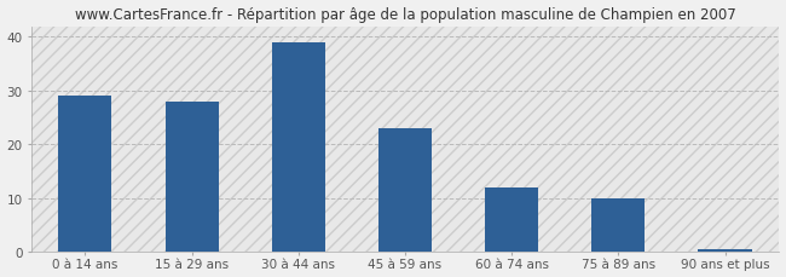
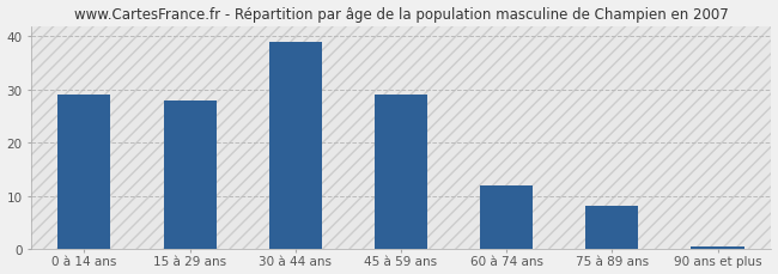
45 à 59 ans: 23.0 -> 29.0
75 à 89 ans: 10.0 -> 8.0
